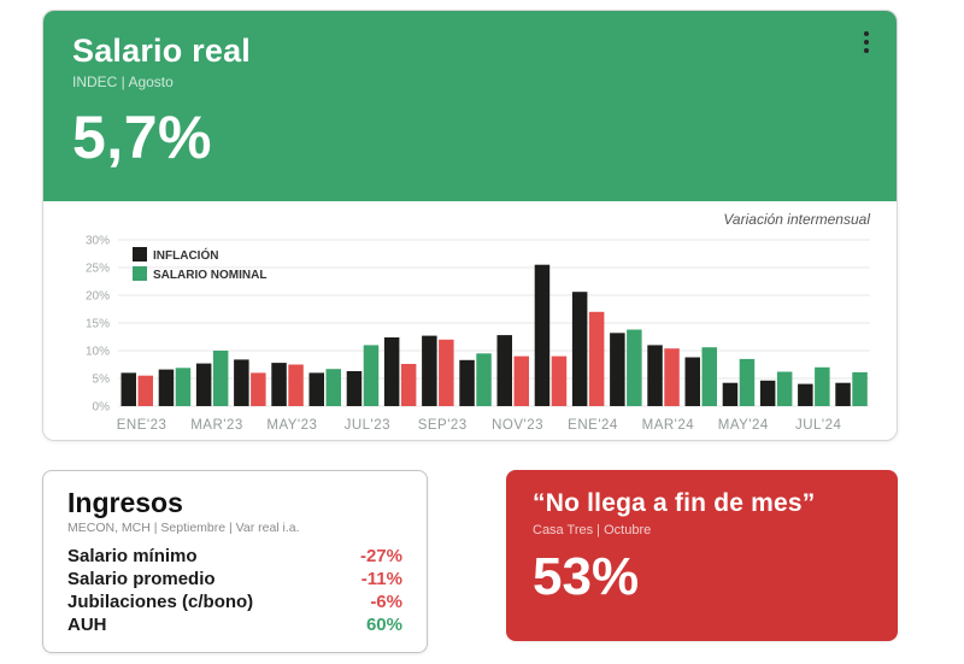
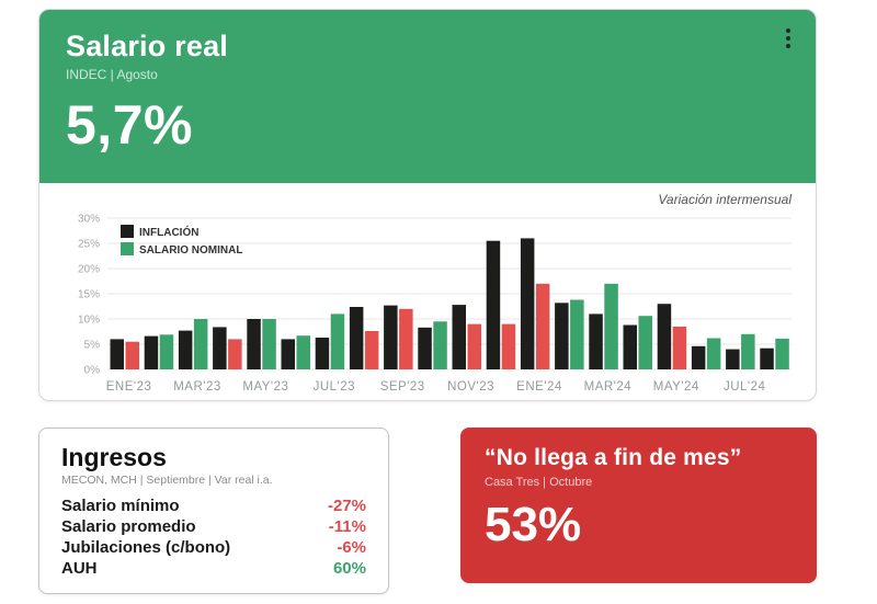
INFLACIÓN/MAY'23: 8% -> 10%
SALARIO NOMINAL/MAY'23: 8% -> 10%
INFLACIÓN/ENE'24: 21% -> 26%
SALARIO NOMINAL/MAR'24: 10% -> 17%
INFLACIÓN/MAY'24: 4% -> 13%
